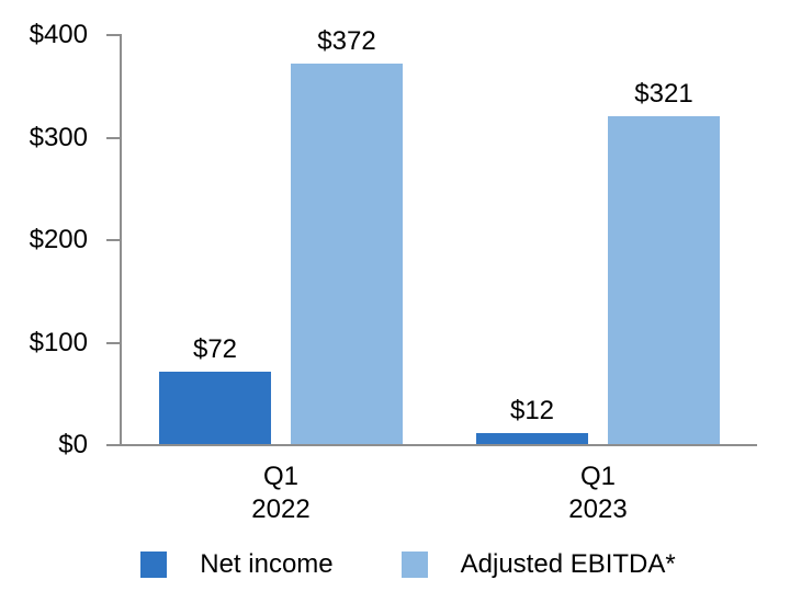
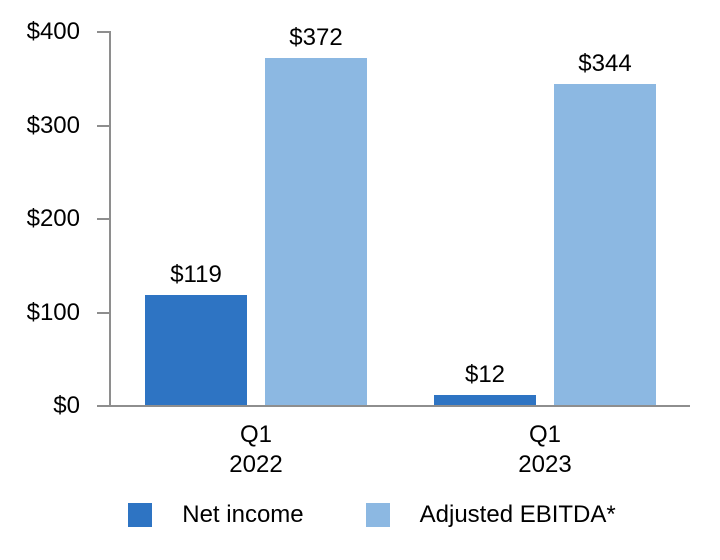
Net income/Q1 2022: $72 -> $119
Adjusted EBITDA*/Q1 2023: $321 -> $344
